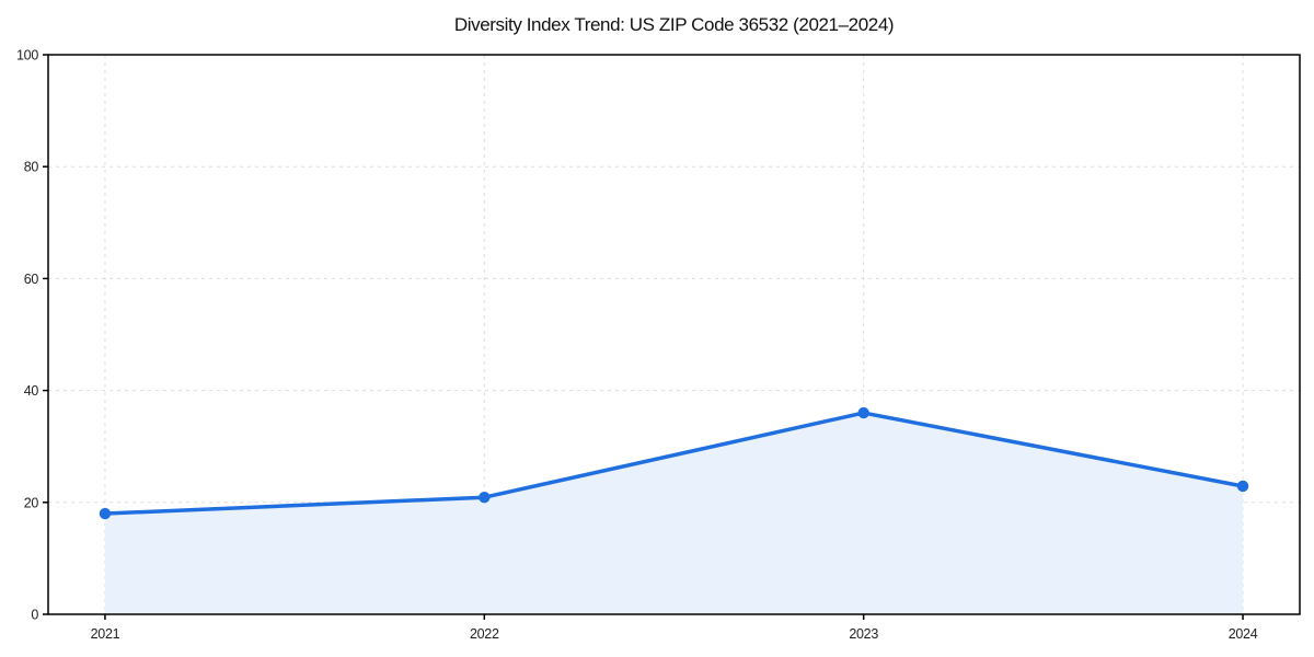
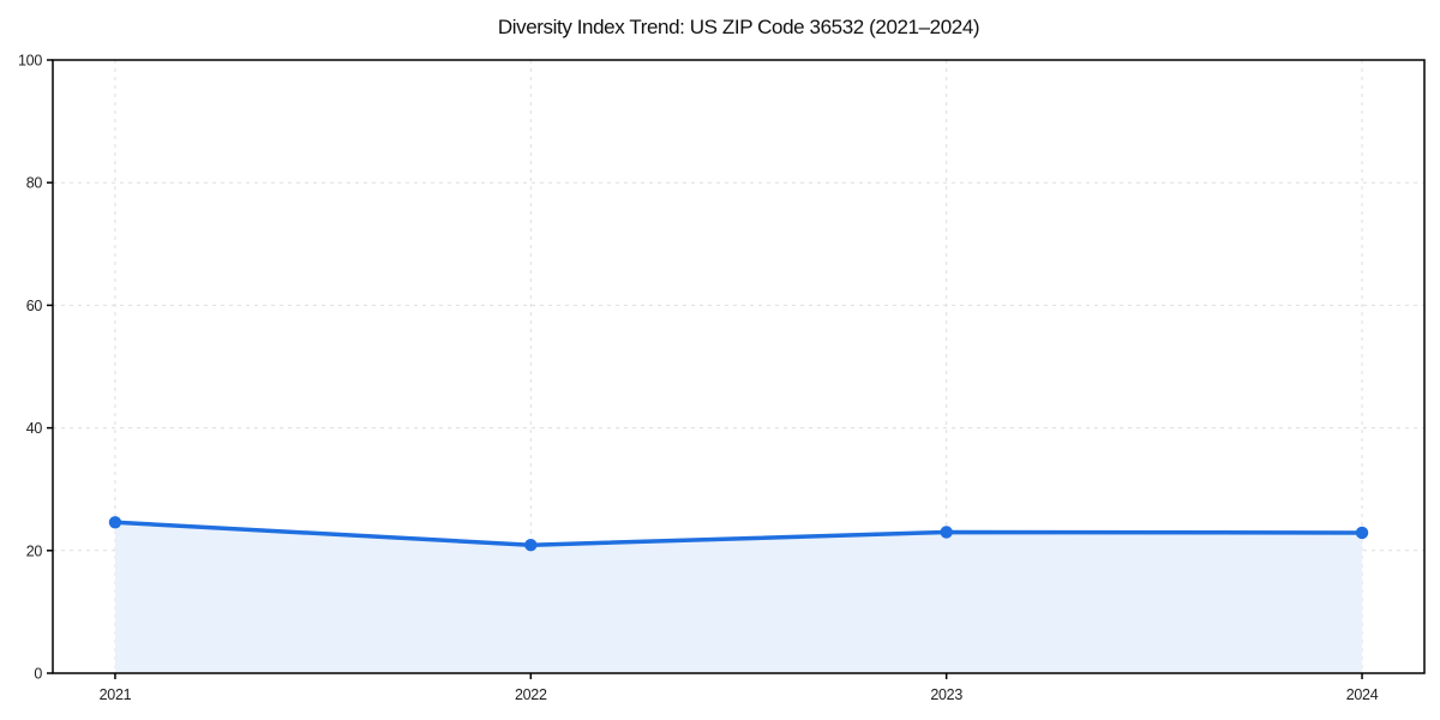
2021: 18 -> 25
2023: 36 -> 23
